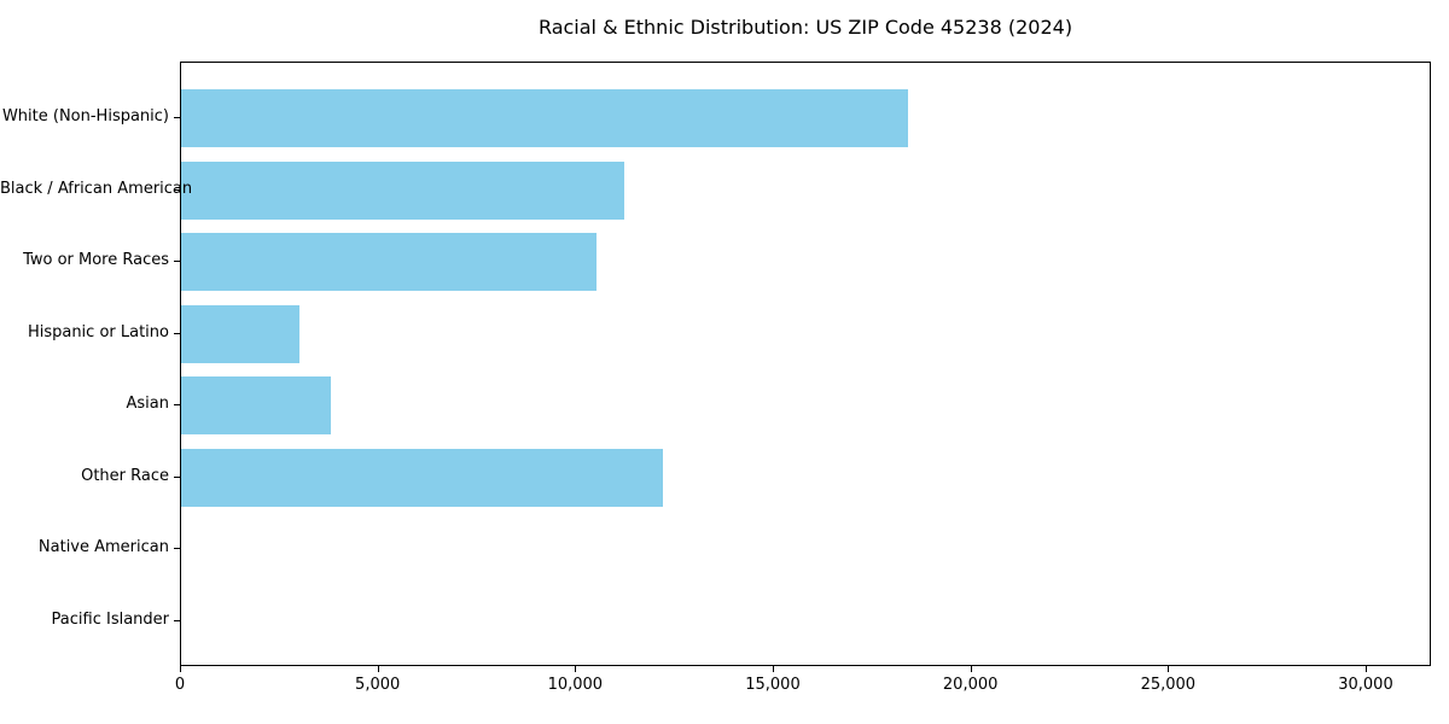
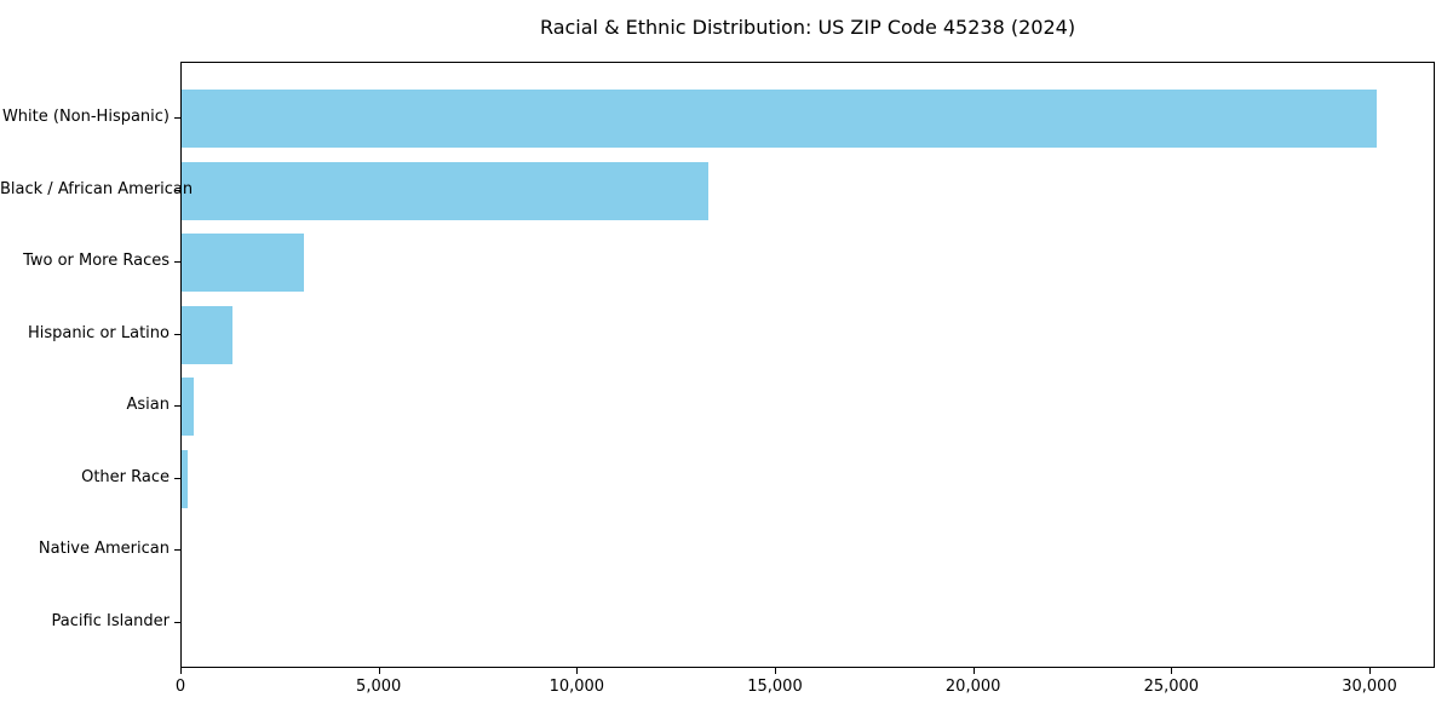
White (Non-Hispanic): 18400 -> 30200
Black / African American: 11200 -> 13300
Two or More Races: 10500 -> 3100
Hispanic or Latino: 3000 -> 1300
Asian: 3800 -> 300
Other Race: 12200 -> 200
